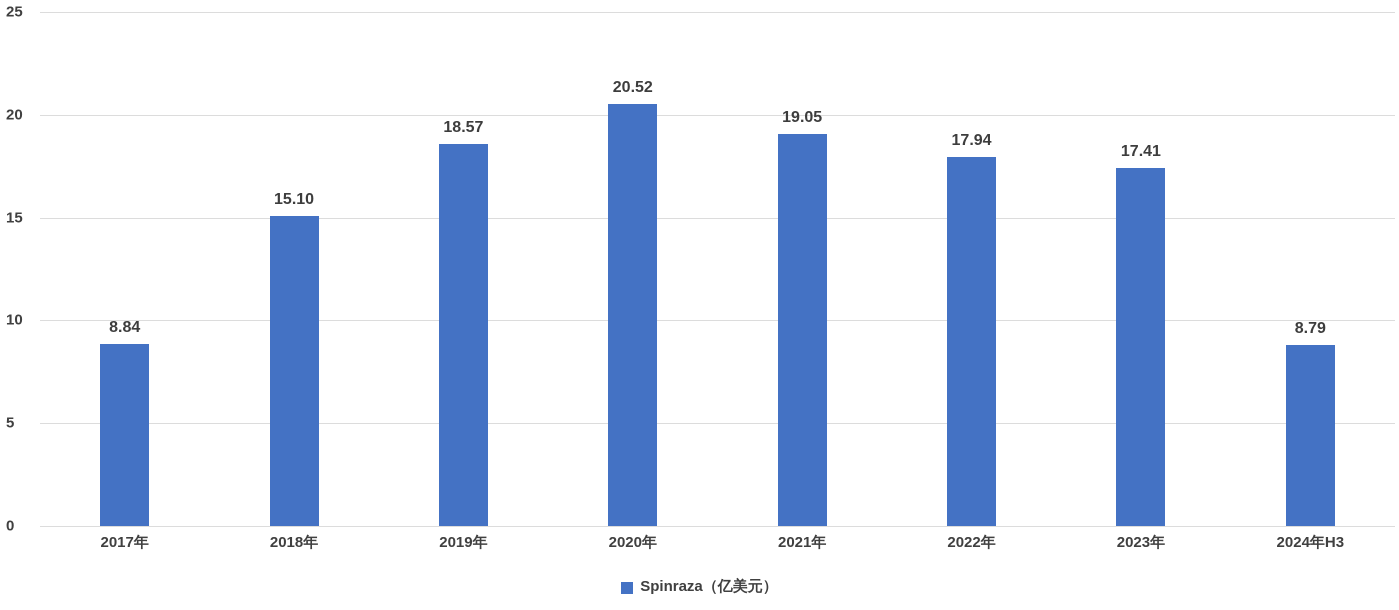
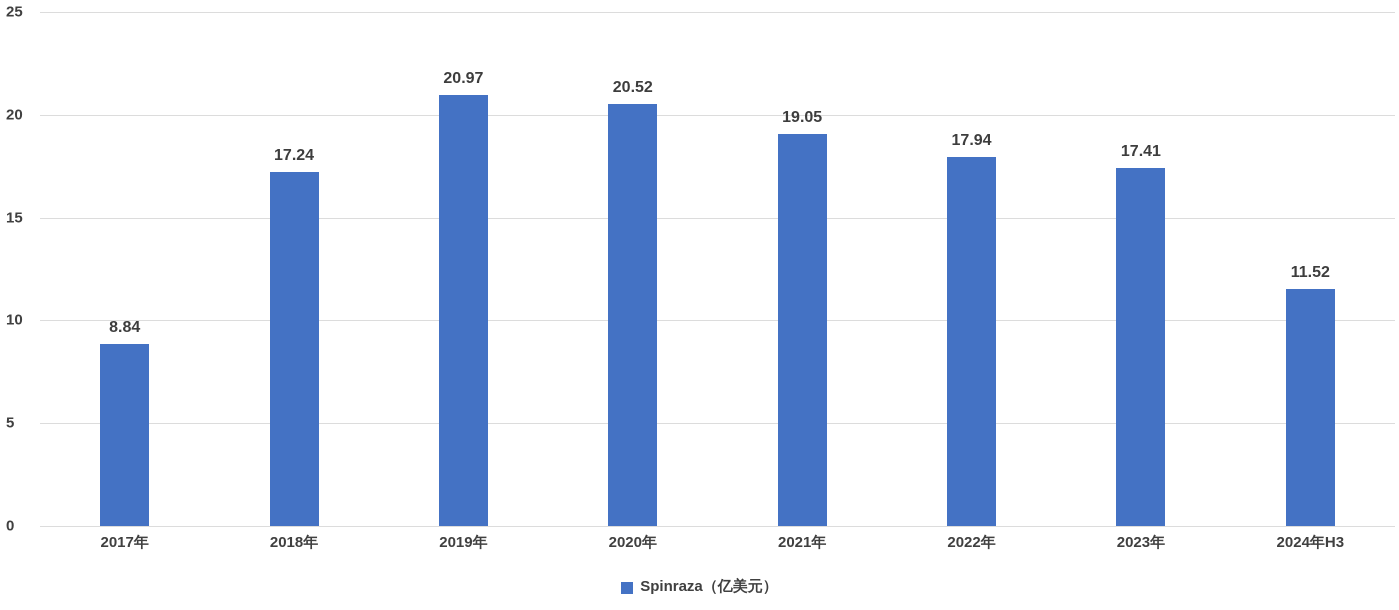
2018年: 15.10 -> 17.24
2019年: 18.57 -> 20.97
2024年H3: 8.79 -> 11.52
